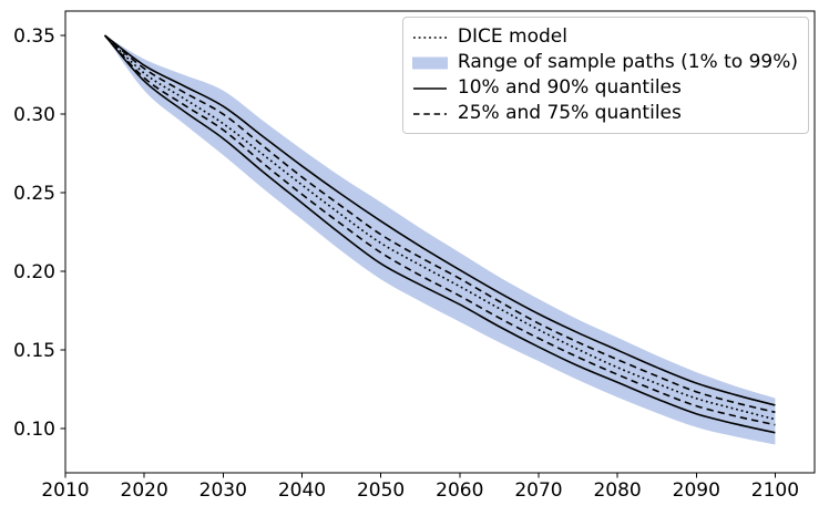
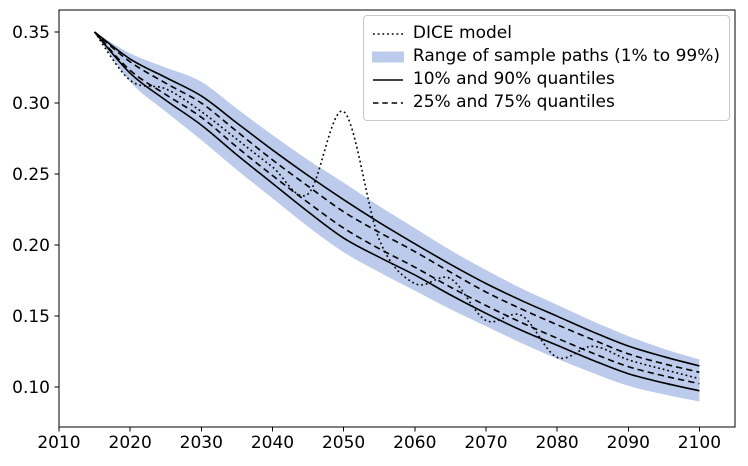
DICE model/2020: 0.326 -> 0.316
DICE model/2050: 0.218 -> 0.294
DICE model/2060: 0.191 -> 0.173
DICE model/2070: 0.163 -> 0.147
DICE model/2080: 0.139 -> 0.121
